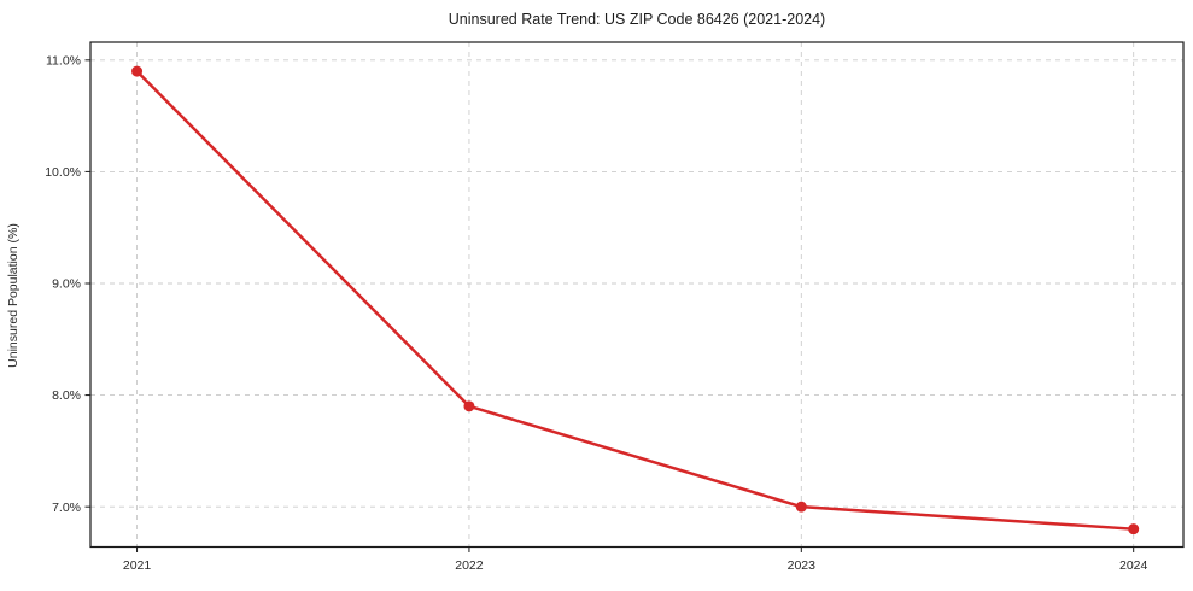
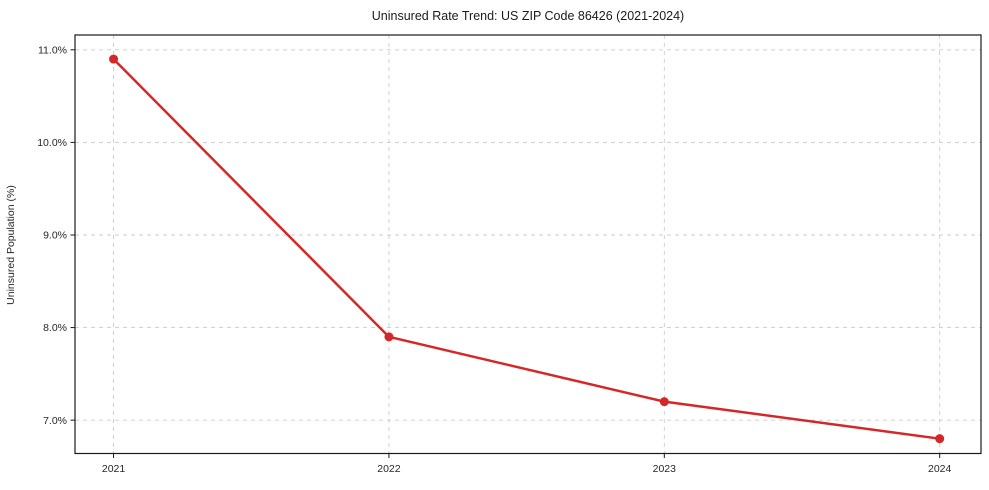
2023: 7.0% -> 7.2%
